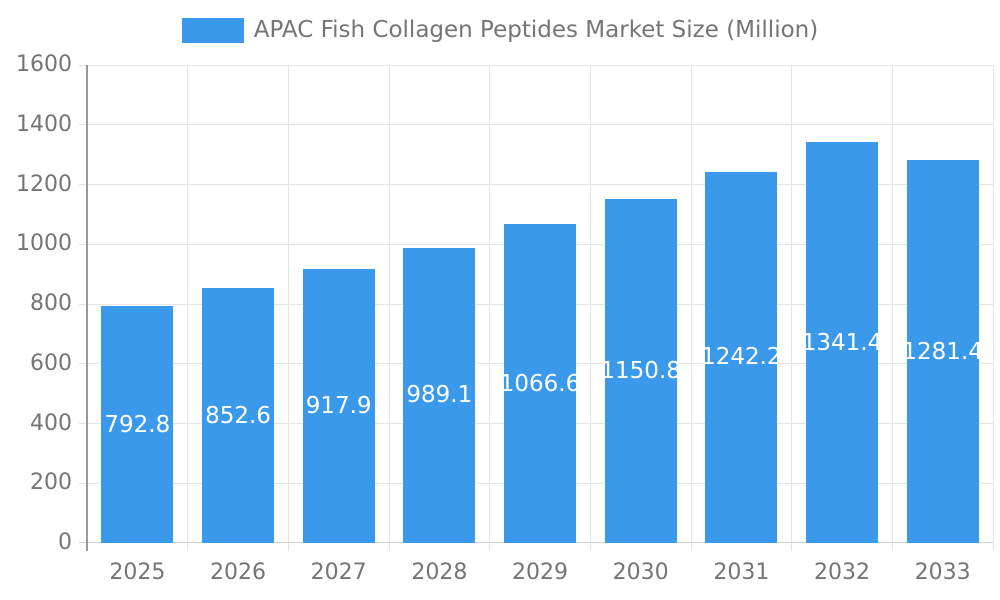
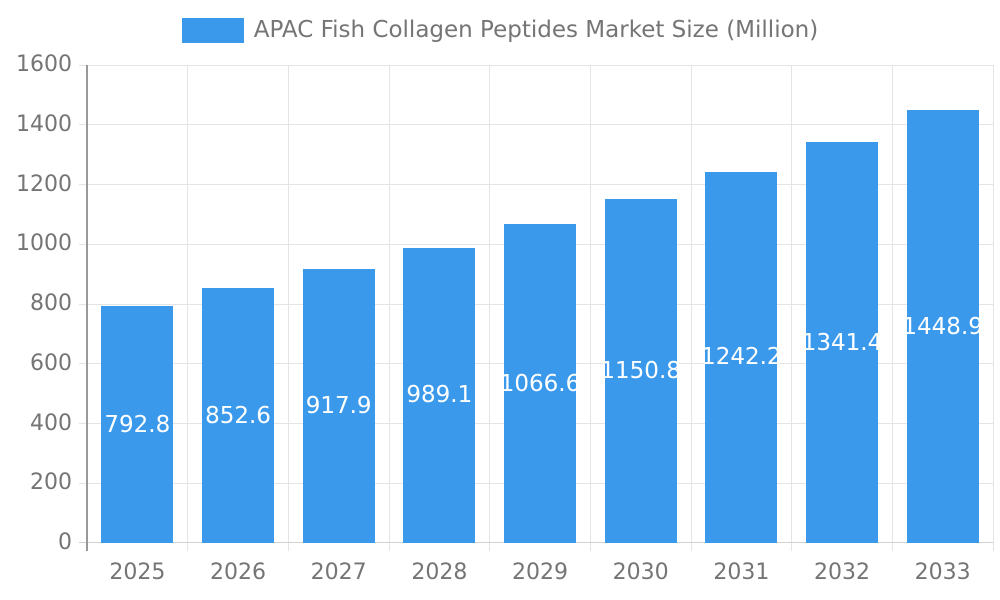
2033: 1281.4 -> 1448.9
